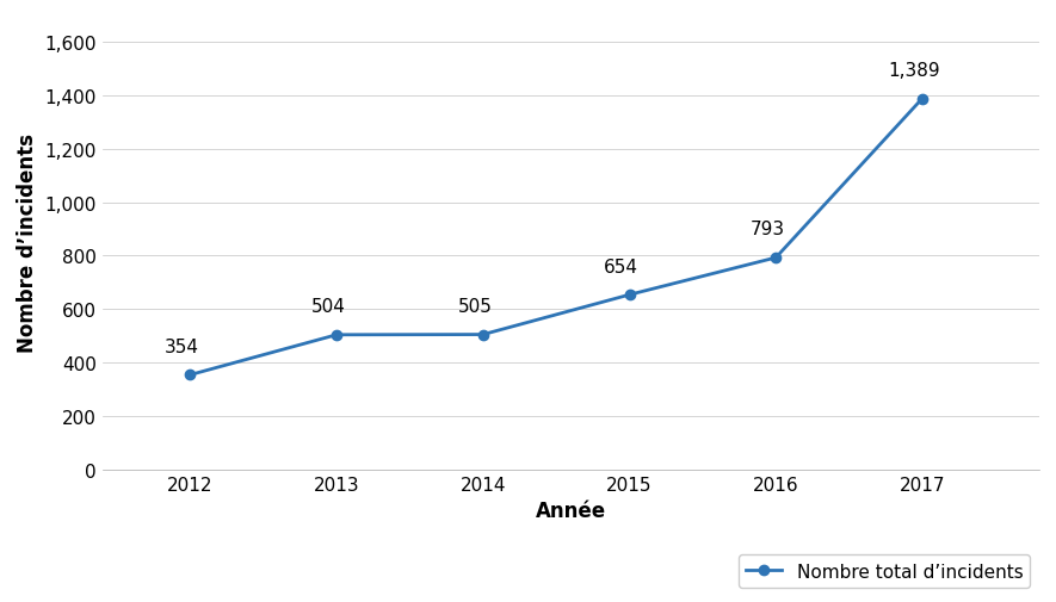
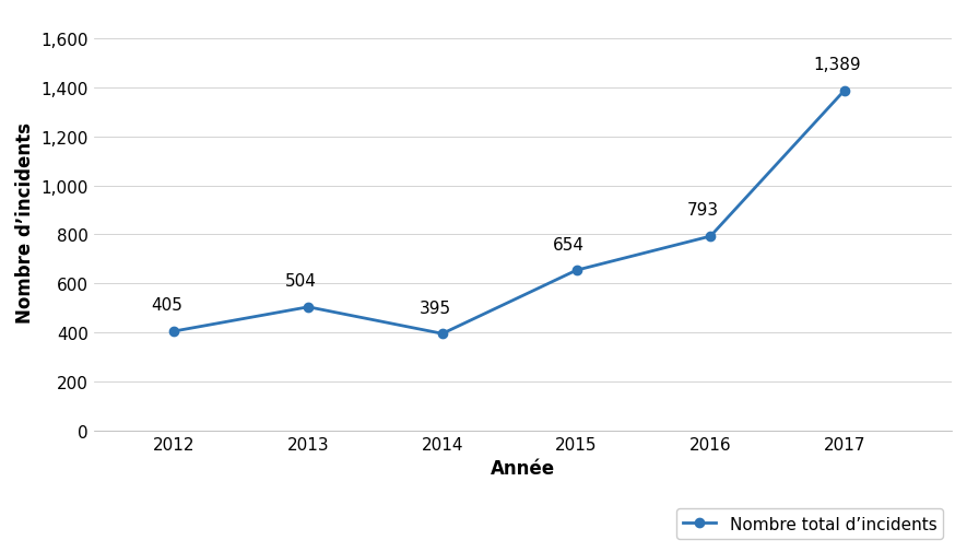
2012: 354 -> 405
2014: 505 -> 395
